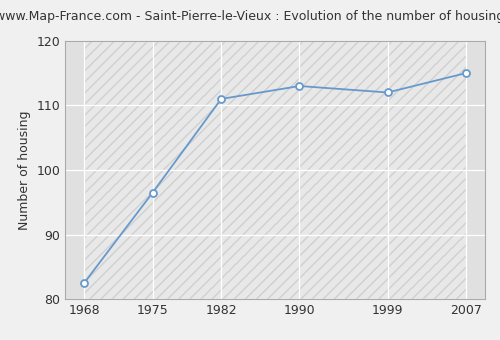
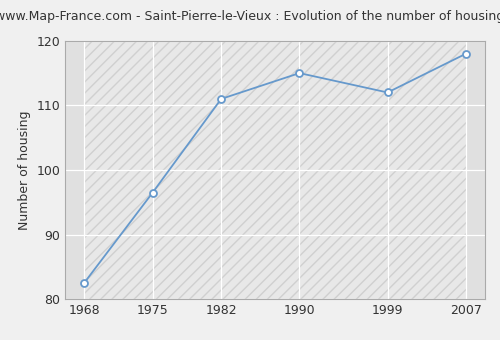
1990: 113.0 -> 115.0
2007: 115.0 -> 118.0
